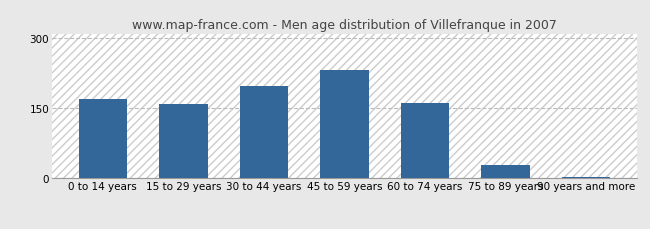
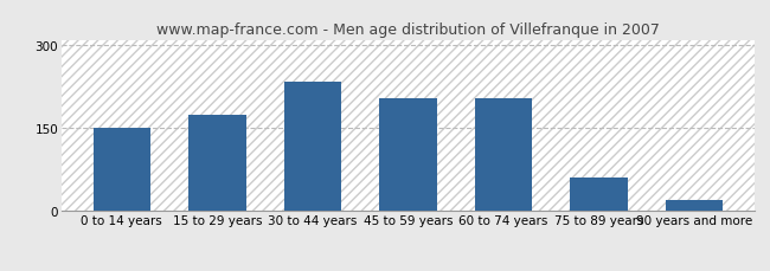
0 to 14 years: 170 -> 150
15 to 29 years: 160 -> 175
30 to 44 years: 198 -> 235
45 to 59 years: 232 -> 205
60 to 74 years: 162 -> 205
75 to 89 years: 28 -> 60
90 years and more: 3 -> 20
